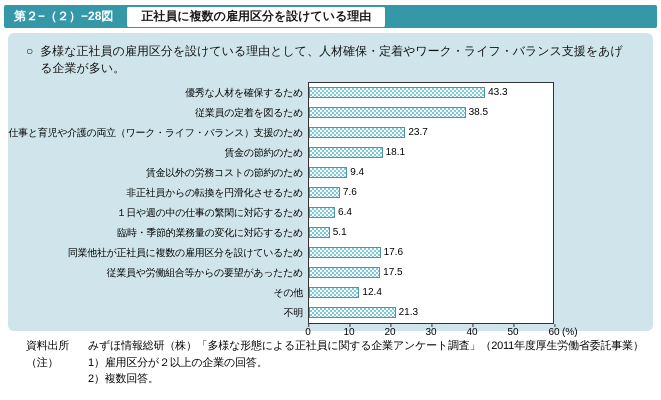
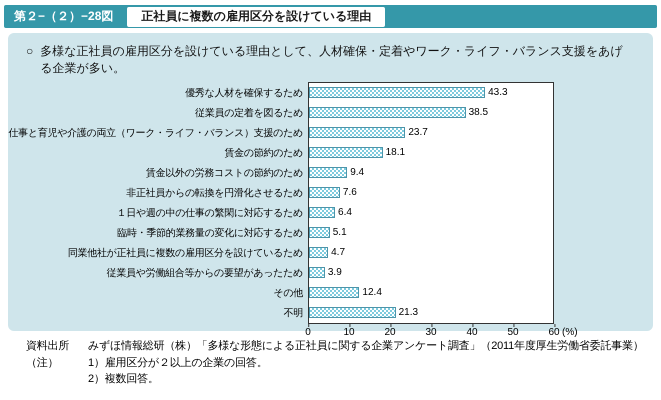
同業他社が正社員に複数の雇用区分を設けているため: 17.6 -> 4.7
従業員や労働組合等からの要望があったため: 17.5 -> 3.9
